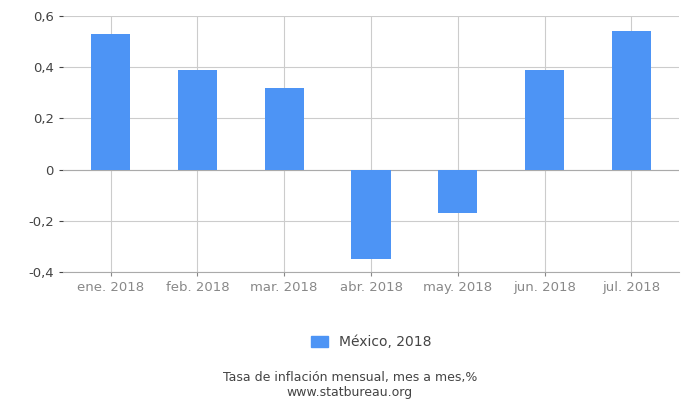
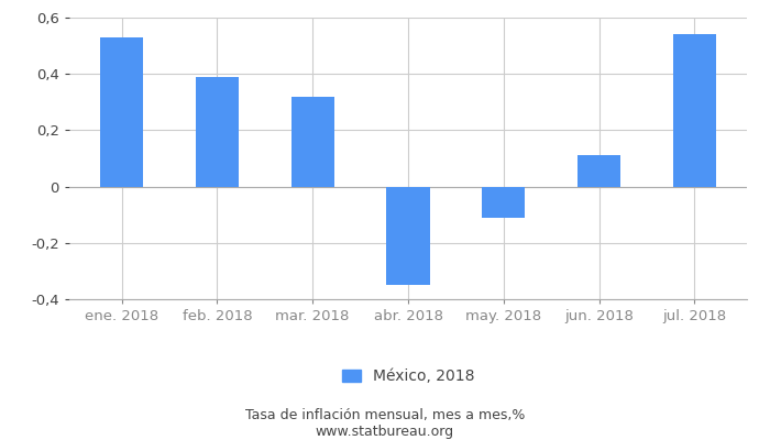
may. 2018: -0,17 -> -0,11
jun. 2018: 0,39 -> 0,11
